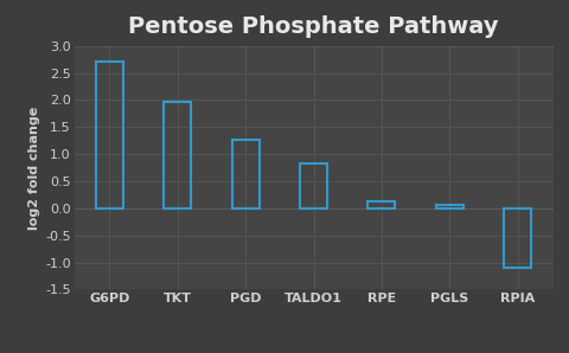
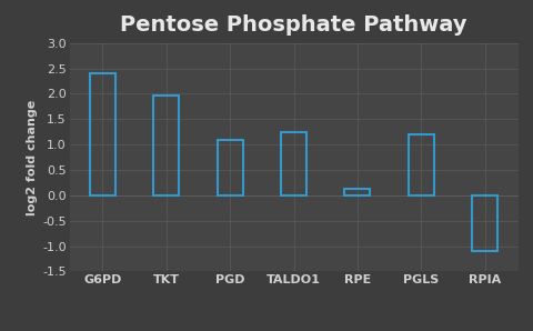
G6PD: 2.70 -> 2.40
PGD: 1.27 -> 1.10
TALDO1: 0.82 -> 1.25
PGLS: 0.07 -> 1.20
